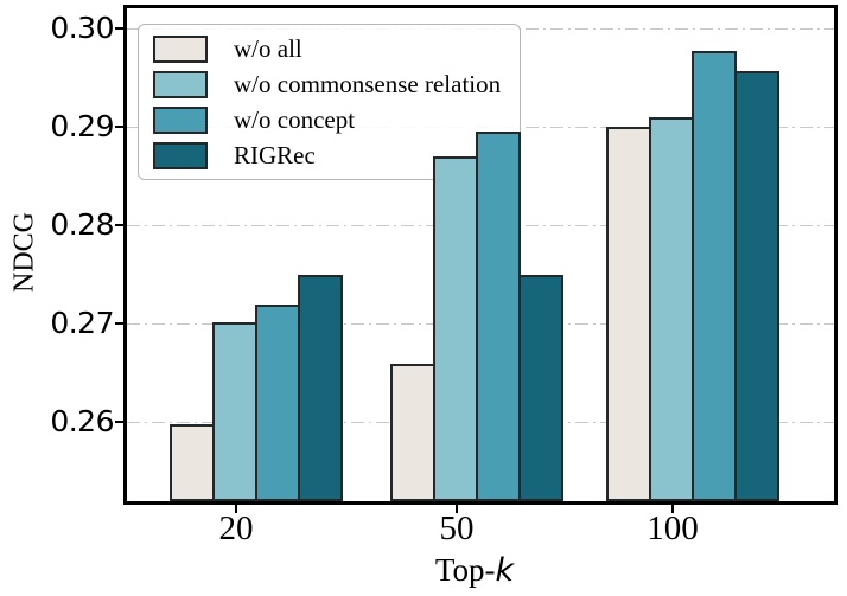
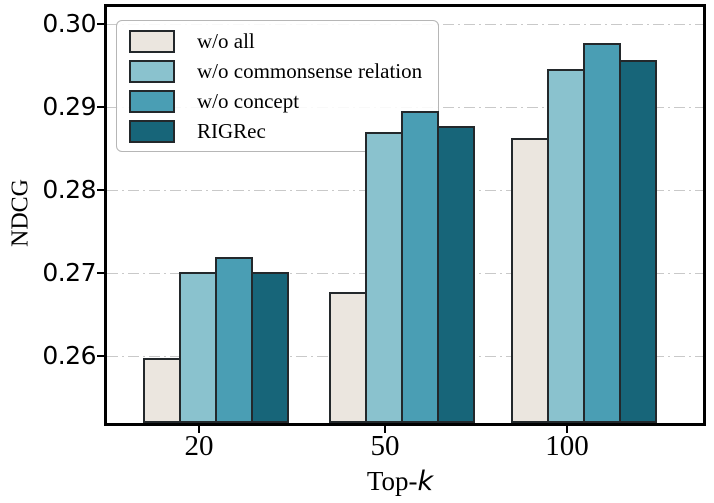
RIGRec/20: 0.275 -> 0.270
w/o all/50: 0.266 -> 0.268
RIGRec/50: 0.275 -> 0.288
w/o all/100: 0.290 -> 0.286
w/o commonsense relation/100: 0.291 -> 0.295
